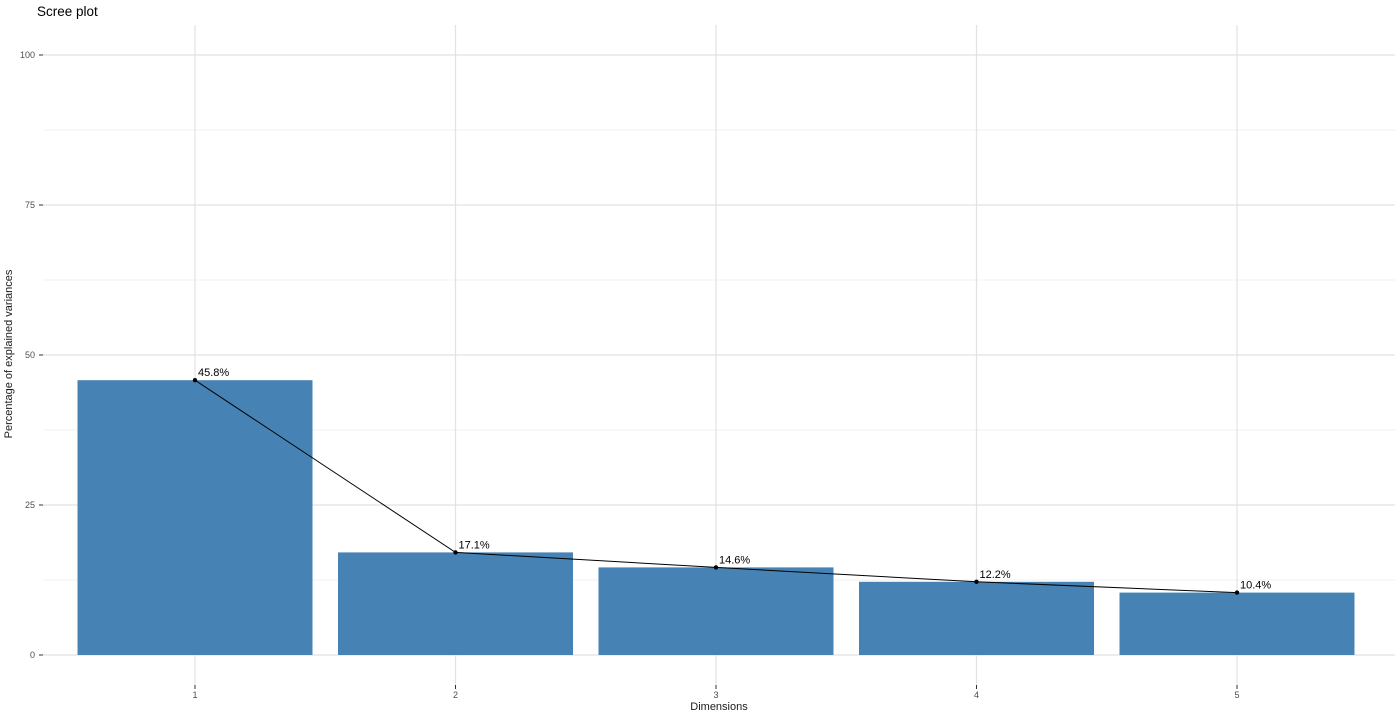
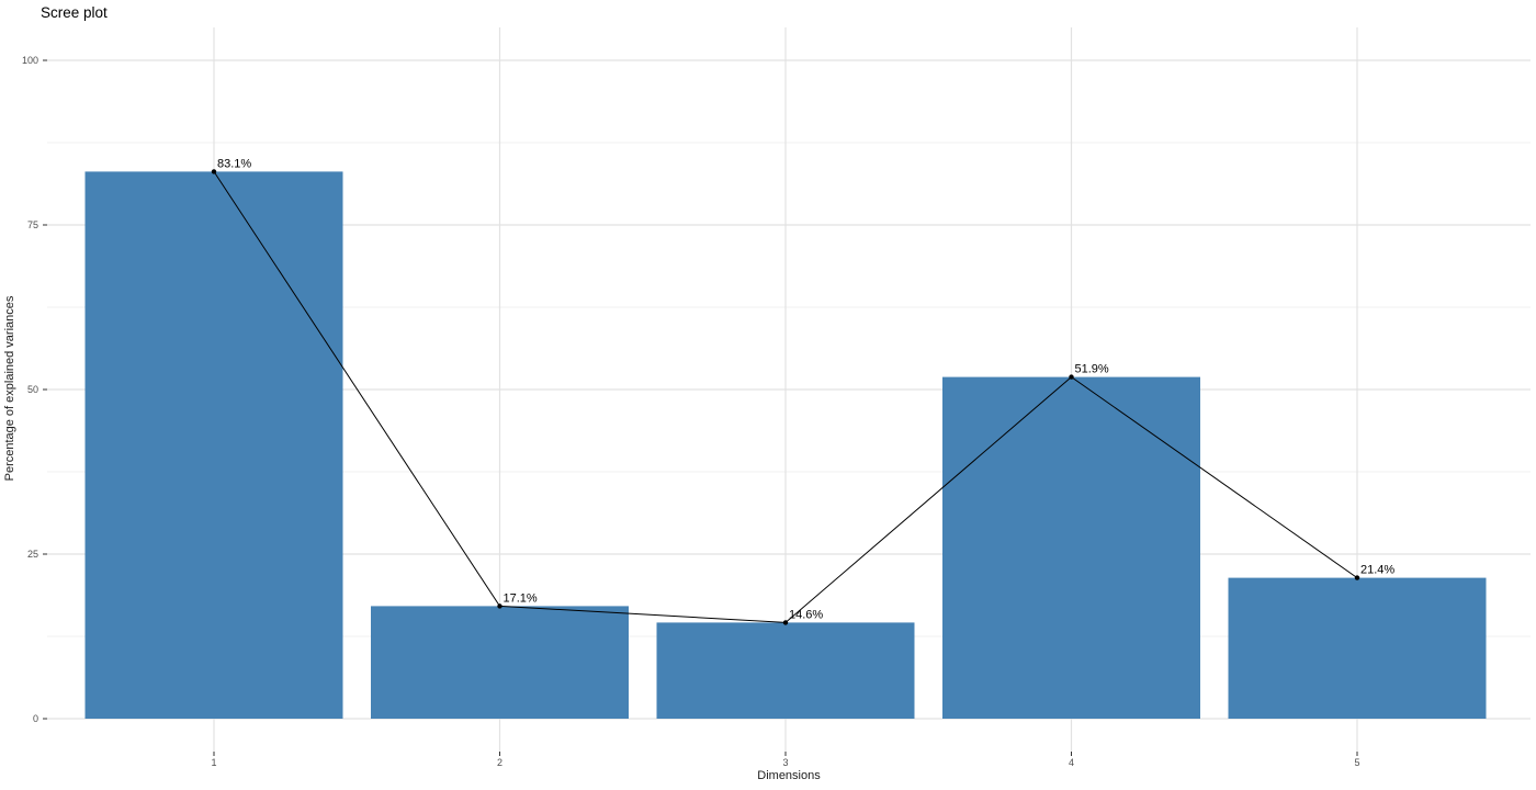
1: 45.8% -> 83.1%
4: 12.2% -> 51.9%
5: 10.4% -> 21.4%
